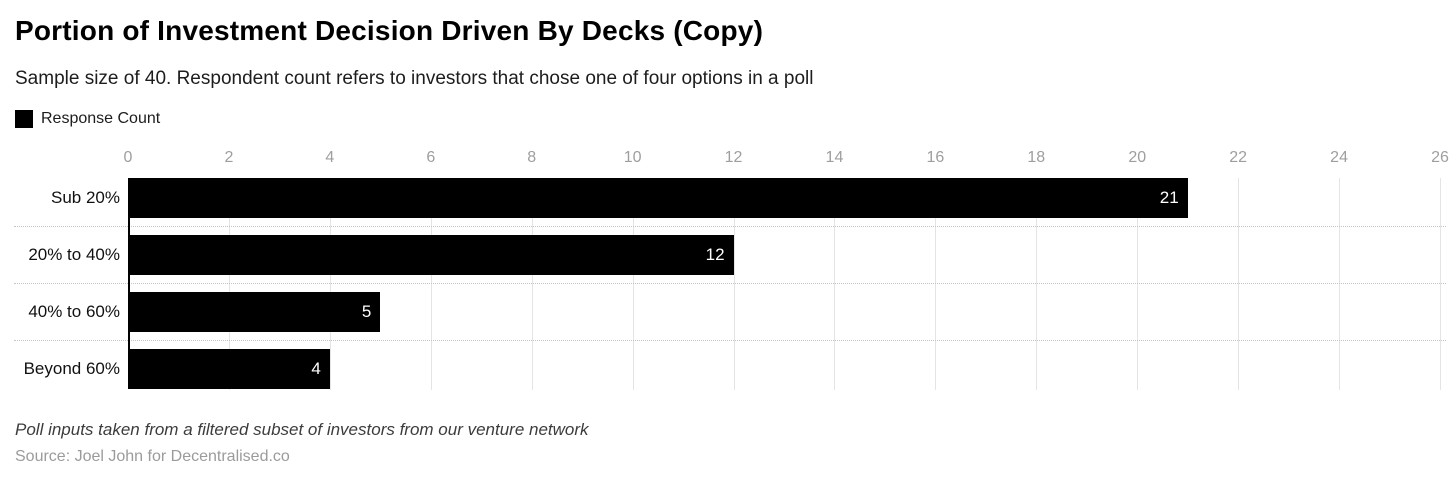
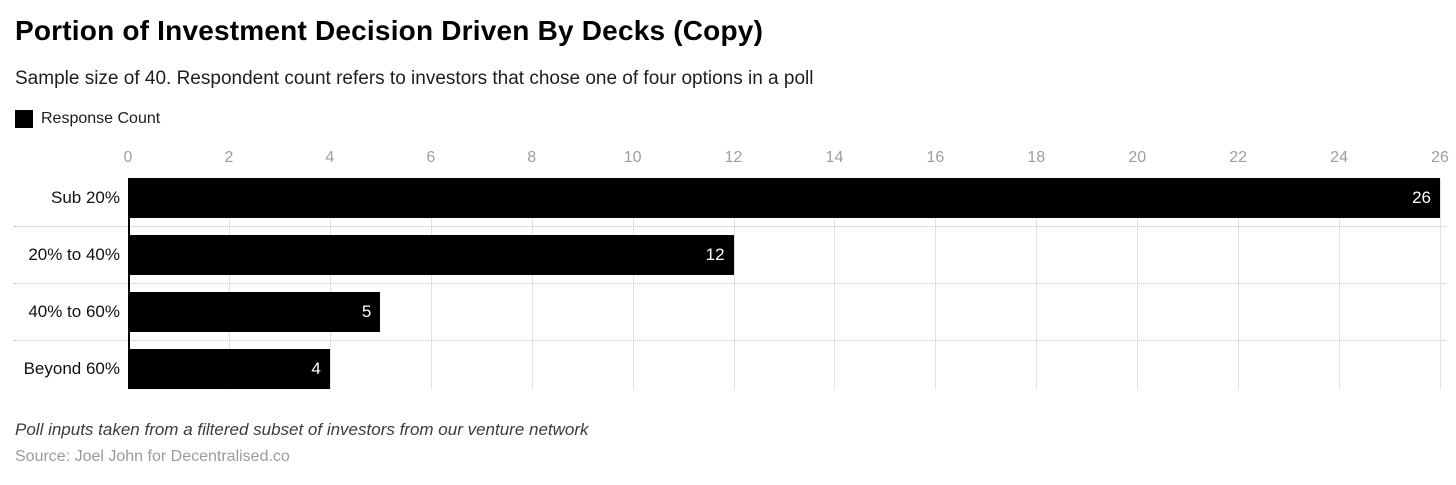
Sub 20%: 21 -> 26
